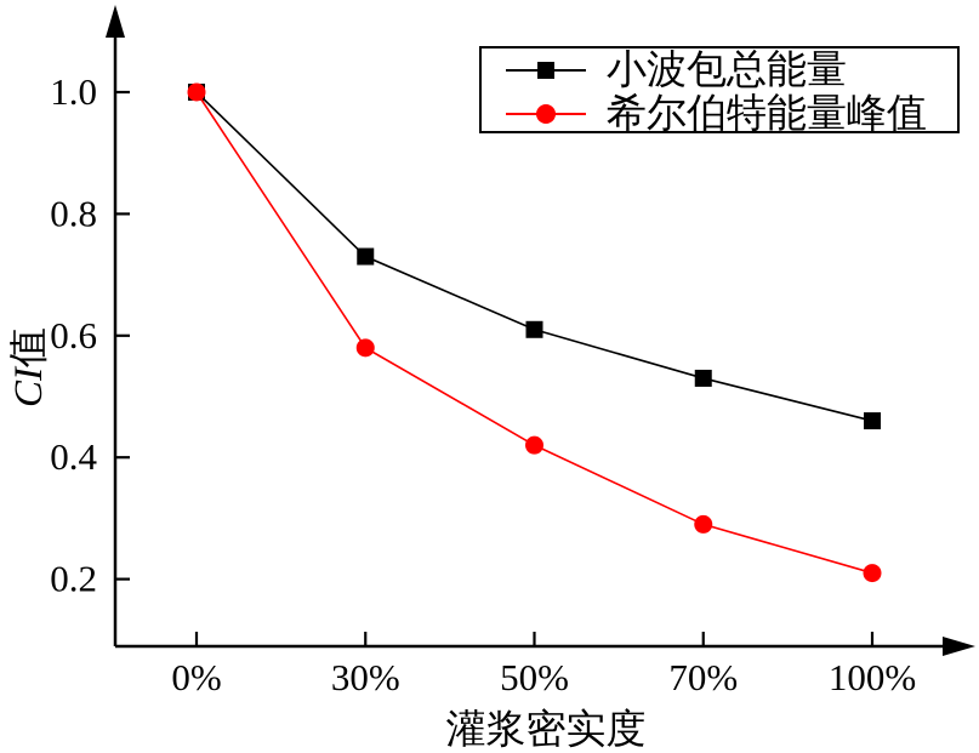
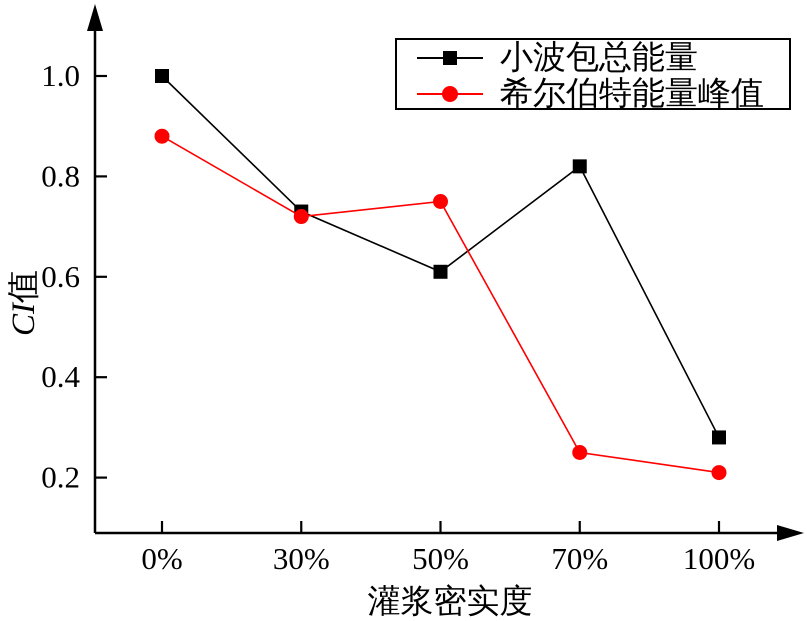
希尔伯特能量峰值/0%: 1.00 -> 0.88
希尔伯特能量峰值/30%: 0.58 -> 0.72
希尔伯特能量峰值/50%: 0.42 -> 0.75
小波包总能量/70%: 0.53 -> 0.82
希尔伯特能量峰值/70%: 0.29 -> 0.25
小波包总能量/100%: 0.46 -> 0.28
